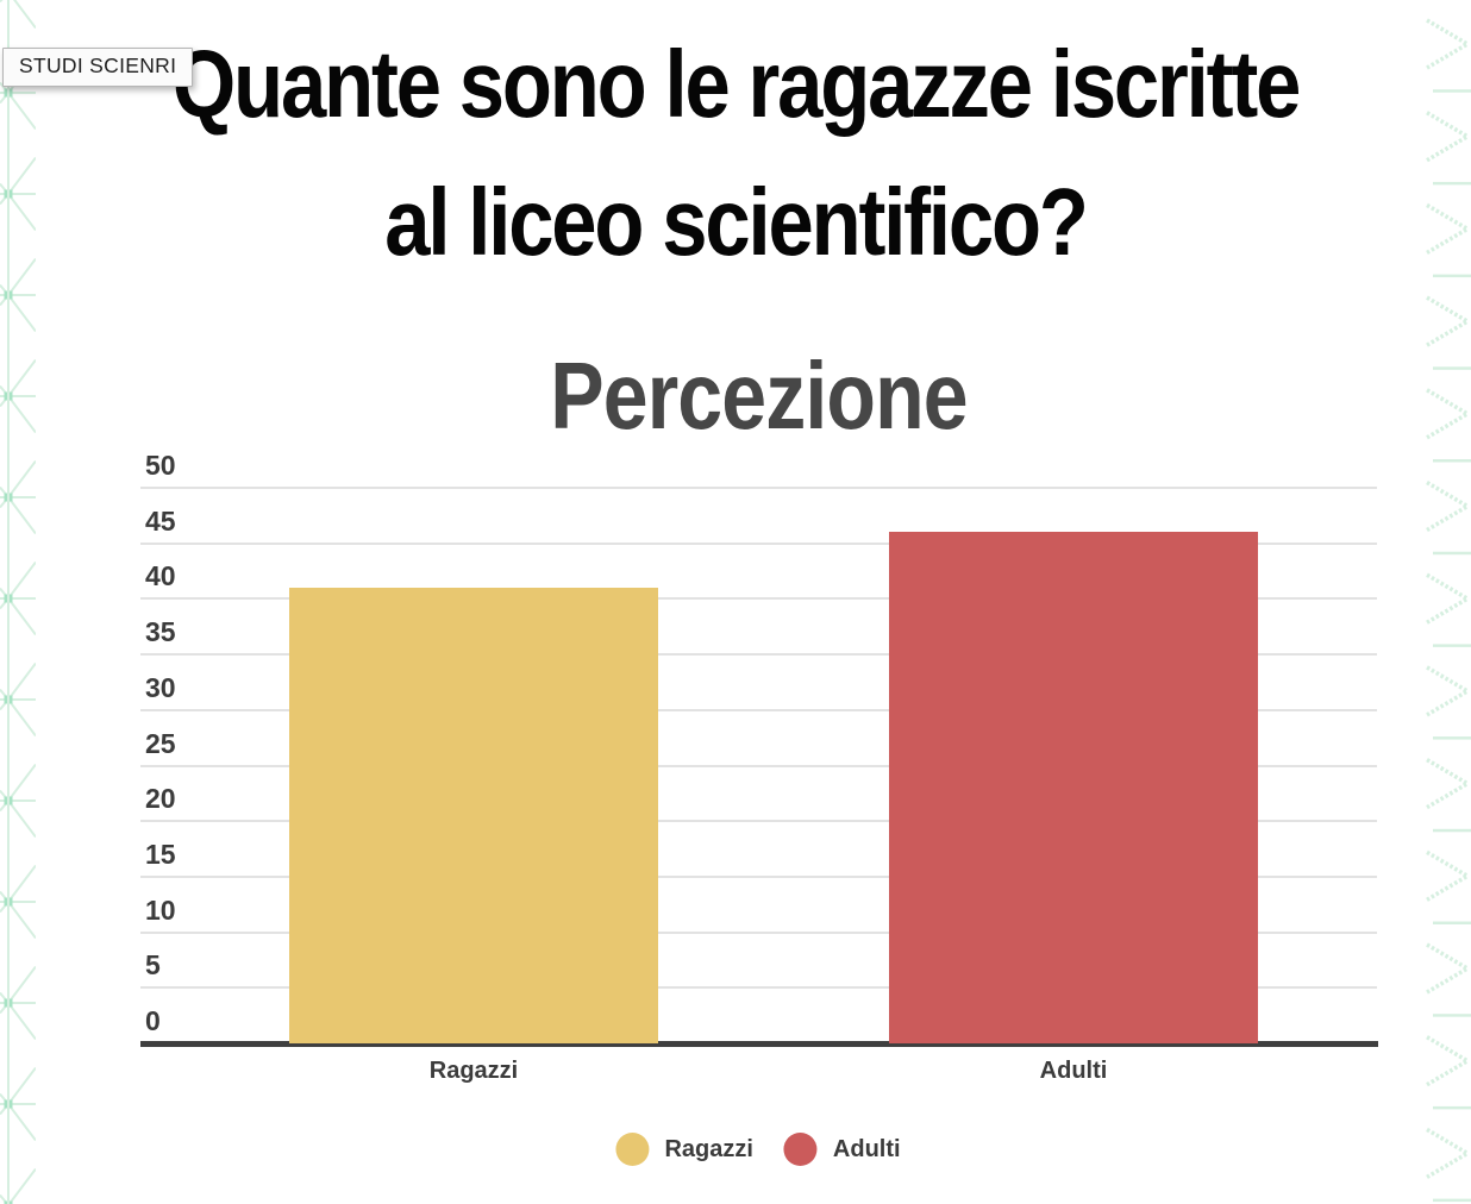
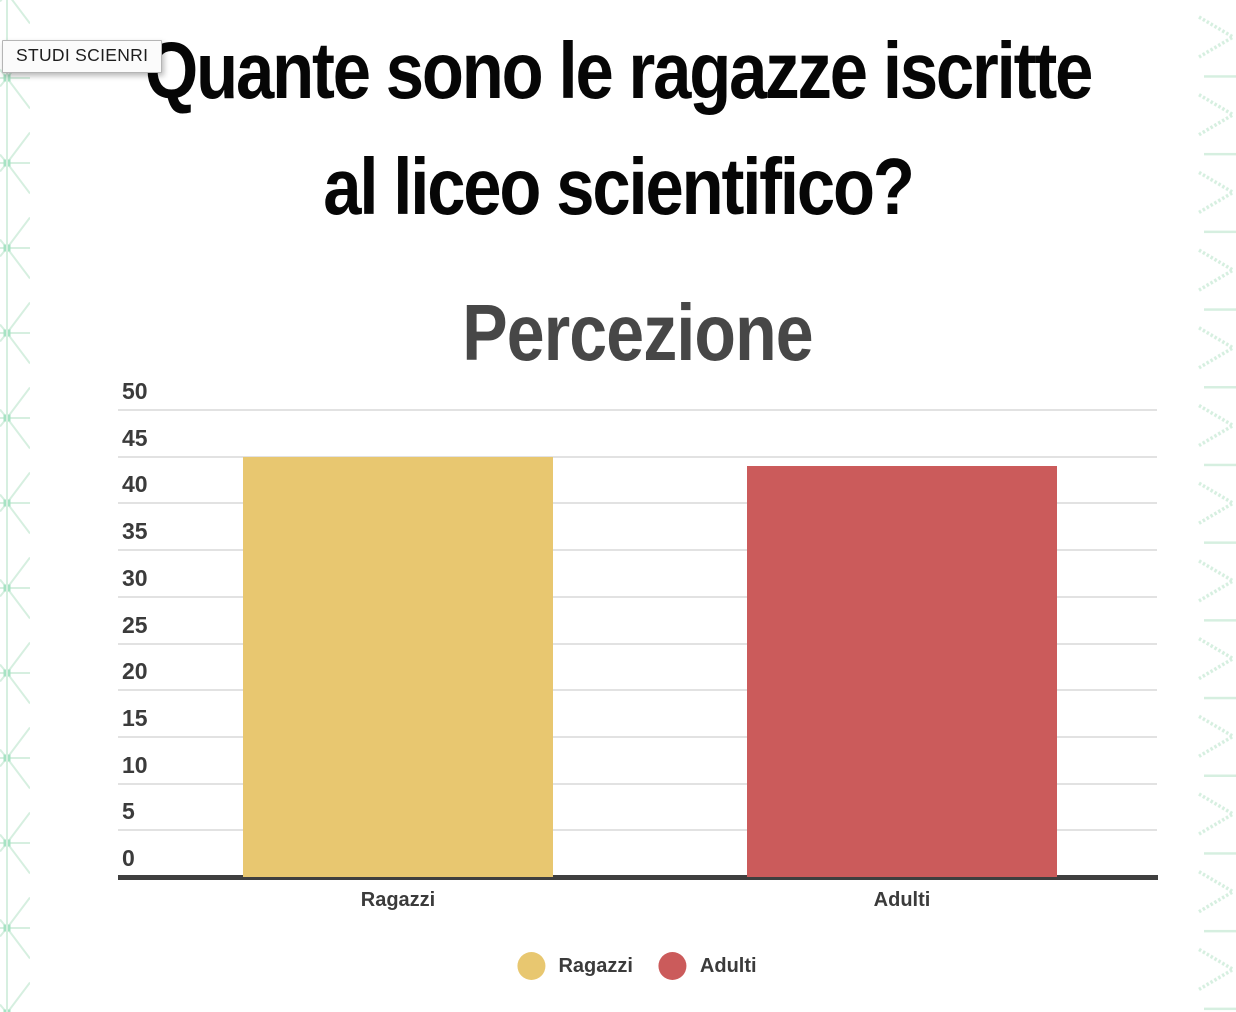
Ragazzi: 41 -> 45
Adulti: 46 -> 44
